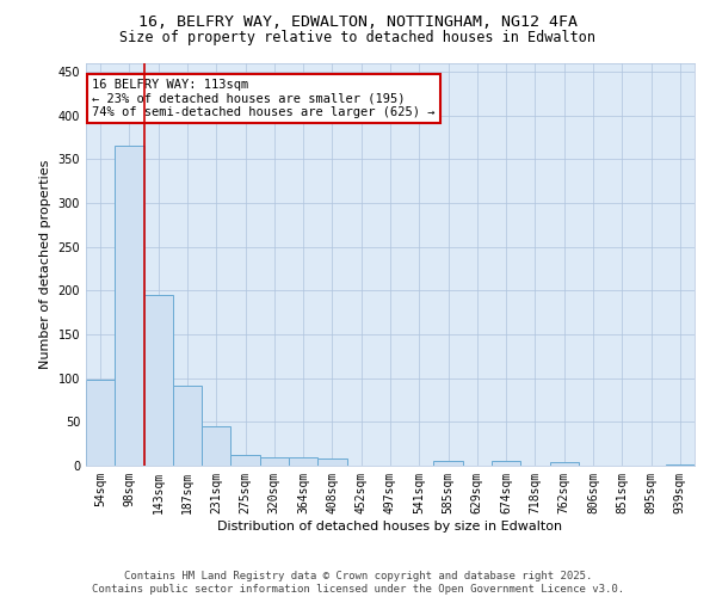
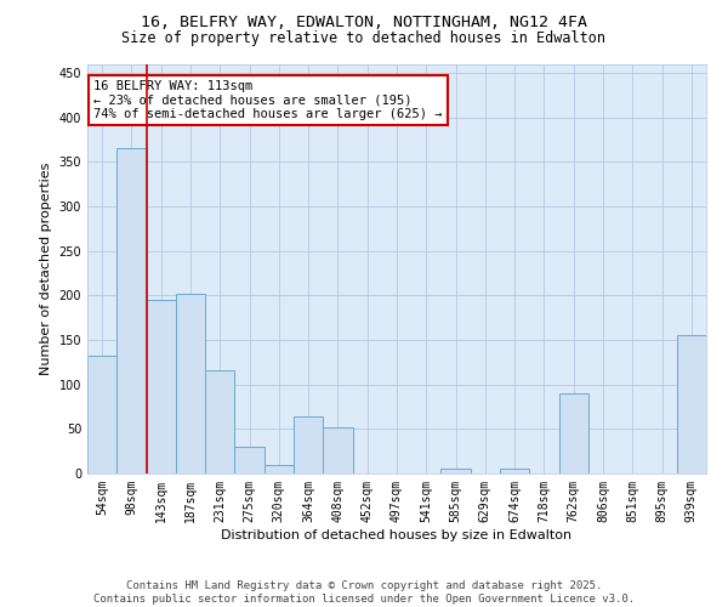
54sqm: 98 -> 132
187sqm: 92 -> 202
231sqm: 45 -> 116
275sqm: 12 -> 30
364sqm: 10 -> 64
408sqm: 8 -> 52
762sqm: 4 -> 90
939sqm: 1 -> 156
